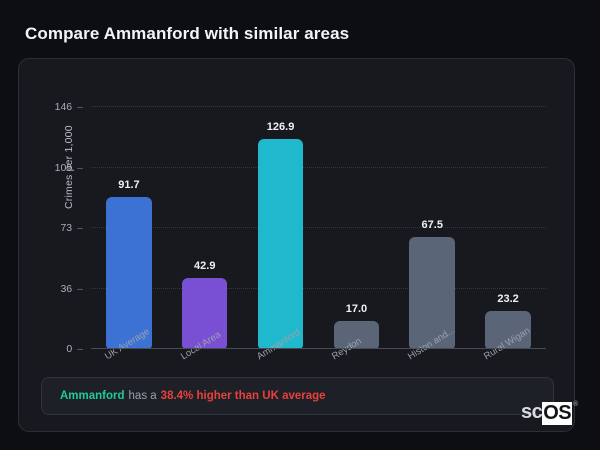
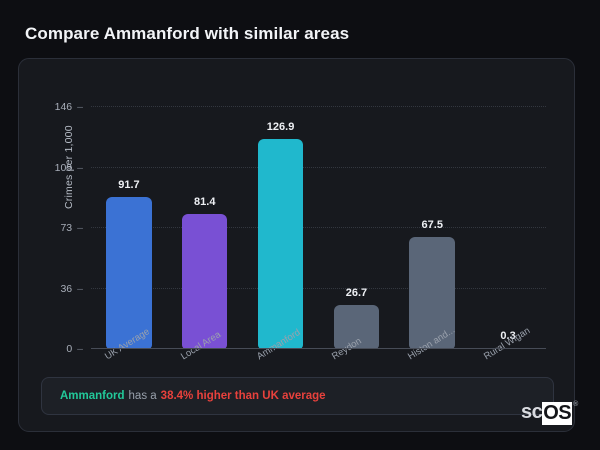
Local Area: 42.9 -> 81.4
Reydon: 17.0 -> 26.7
Rural Wigan: 23.2 -> 0.3
